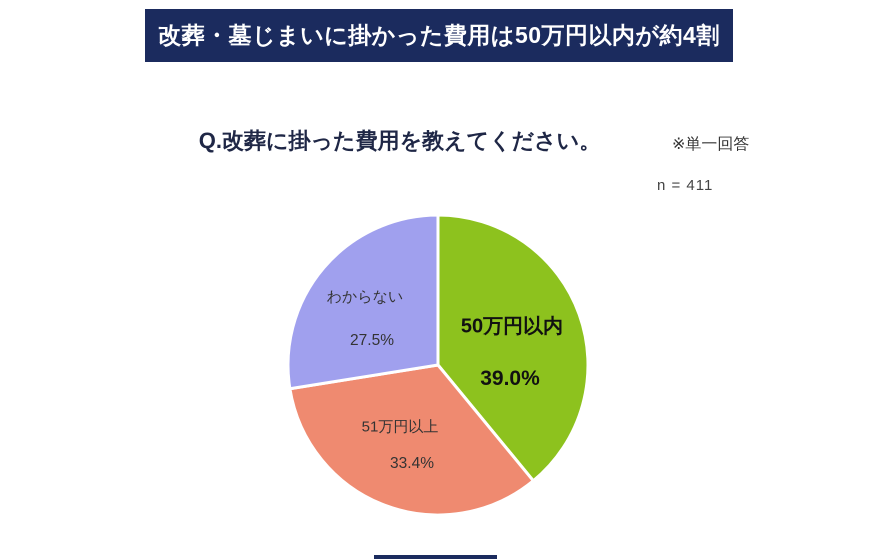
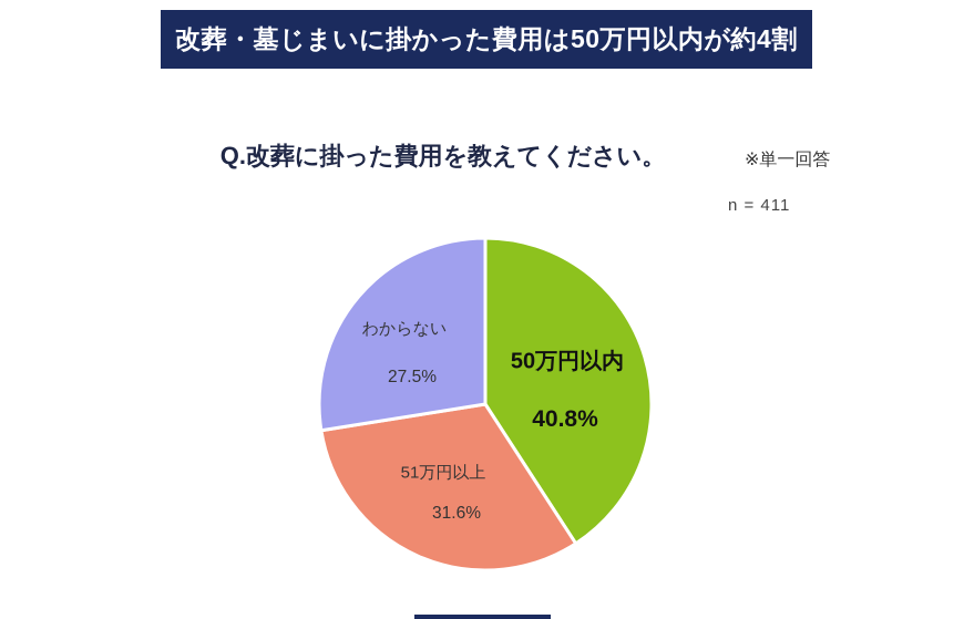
50万円以内: 39.0% -> 40.8%
51万円以上: 33.4% -> 31.6%
